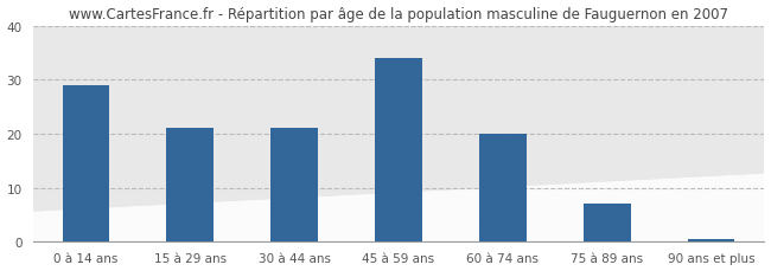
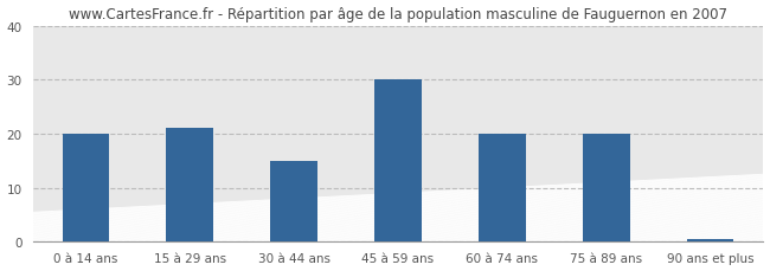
0 à 14 ans: 29.0 -> 20.0
30 à 44 ans: 21.0 -> 15.0
45 à 59 ans: 34.0 -> 30.0
75 à 89 ans: 7.0 -> 20.0
